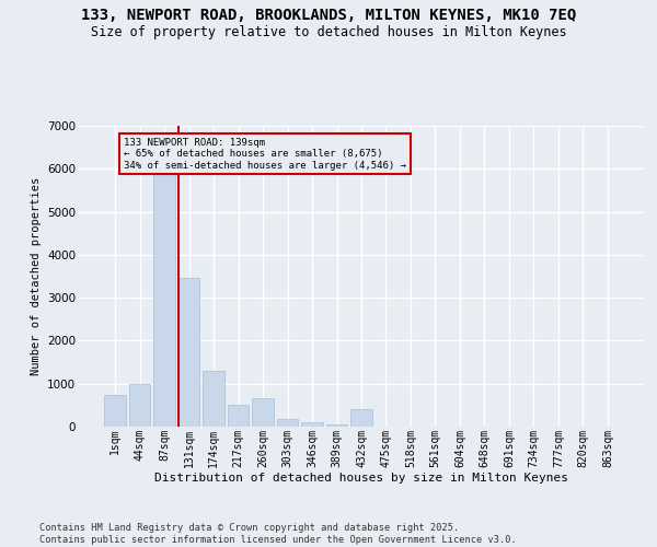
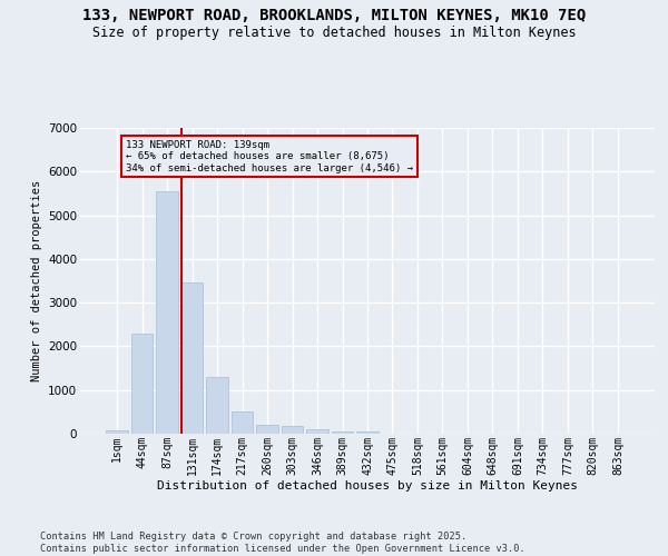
1sqm: 750 -> 80
44sqm: 1000 -> 2300
87sqm: 5900 -> 5550
260sqm: 650 -> 210
432sqm: 400 -> 40
